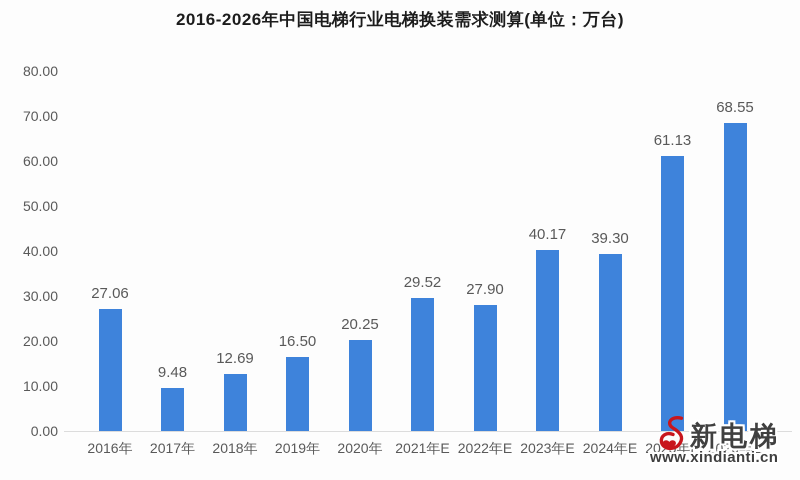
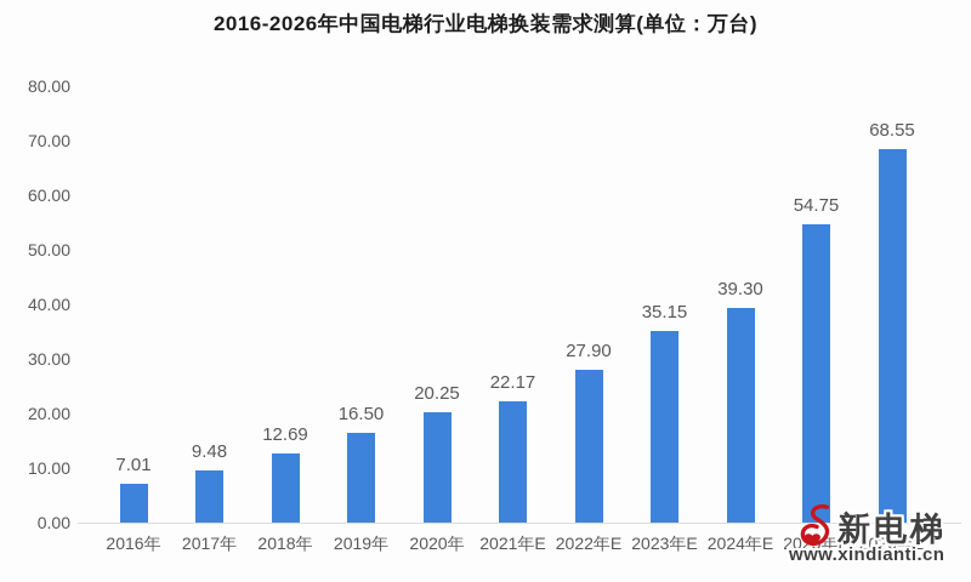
2016年: 27.06 -> 7.01
2021年E: 29.52 -> 22.17
2023年E: 40.17 -> 35.15
2025年E: 61.13 -> 54.75
